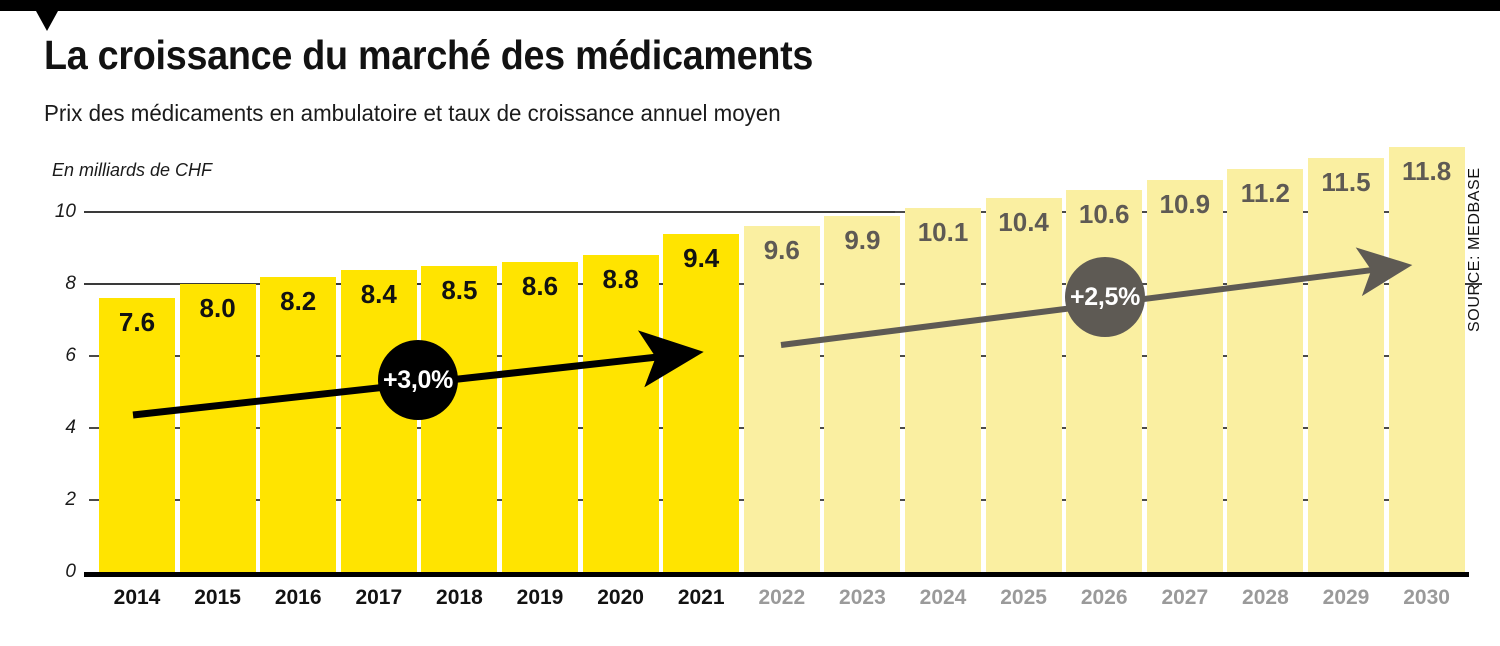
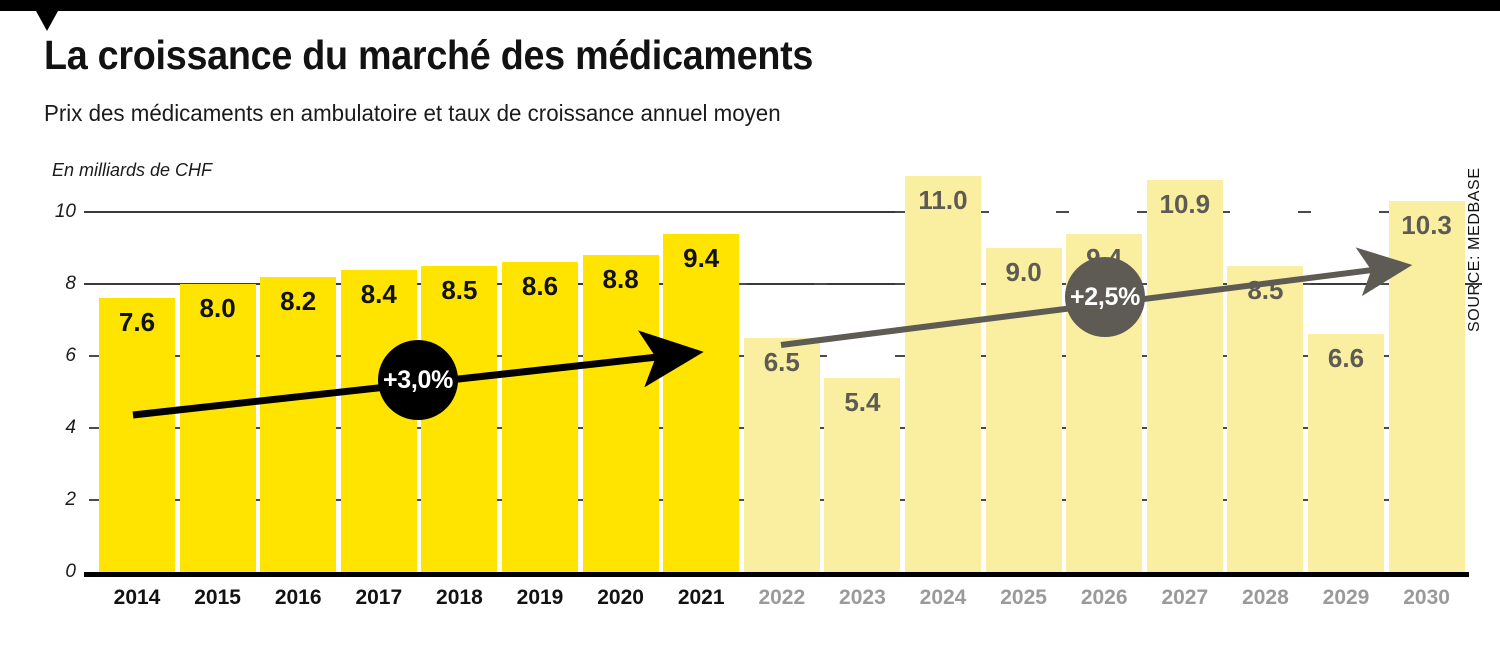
2022: 9.6 -> 6.5
2023: 9.9 -> 5.4
2024: 10.1 -> 11.0
2025: 10.4 -> 9.0
2026: 10.6 -> 9.4
2028: 11.2 -> 8.5
2029: 11.5 -> 6.6
2030: 11.8 -> 10.3
